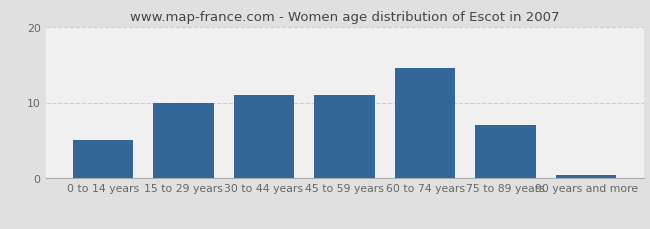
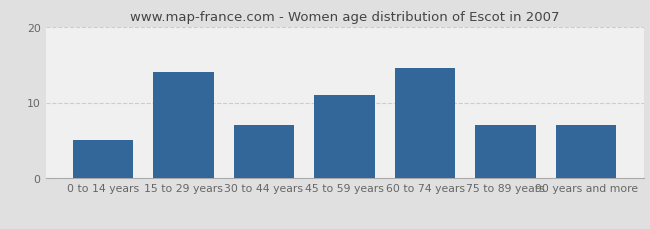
15 to 29 years: 10.0 -> 14.0
30 to 44 years: 11.0 -> 7.0
90 years and more: 0.5 -> 7.0
